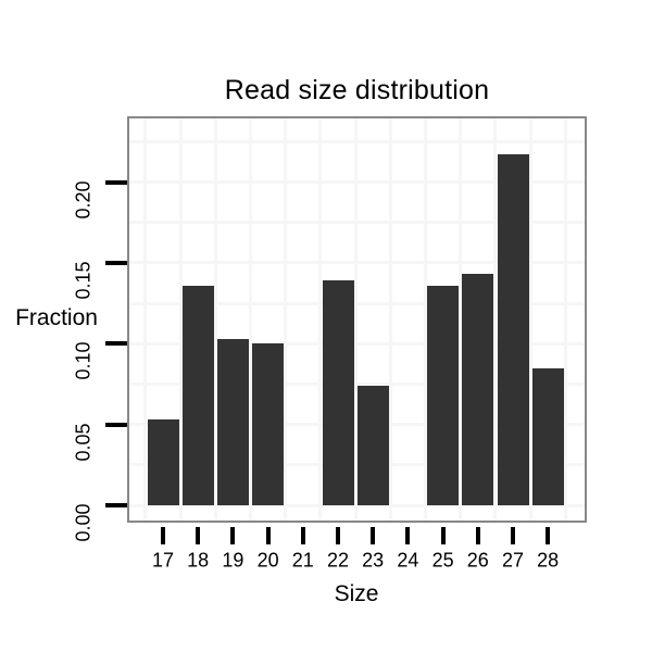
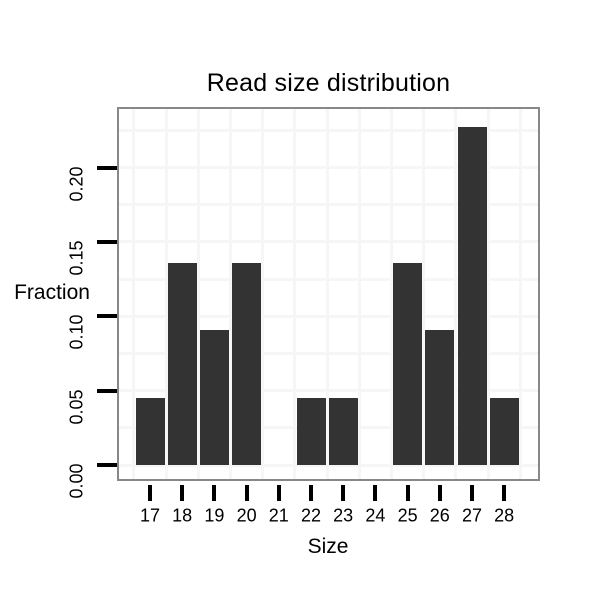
17: 0.053 -> 0.045
19: 0.103 -> 0.091
20: 0.100 -> 0.136
22: 0.139 -> 0.045
23: 0.074 -> 0.045
26: 0.143 -> 0.091
27: 0.217 -> 0.227
28: 0.085 -> 0.045
